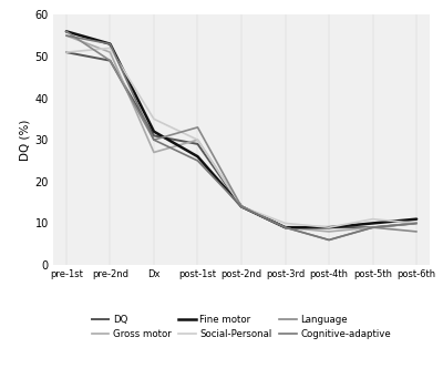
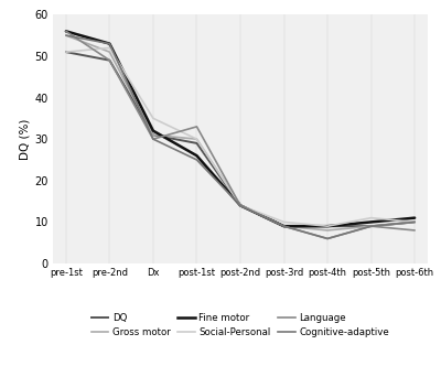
Gross motor/Dx: 27 -> 31
